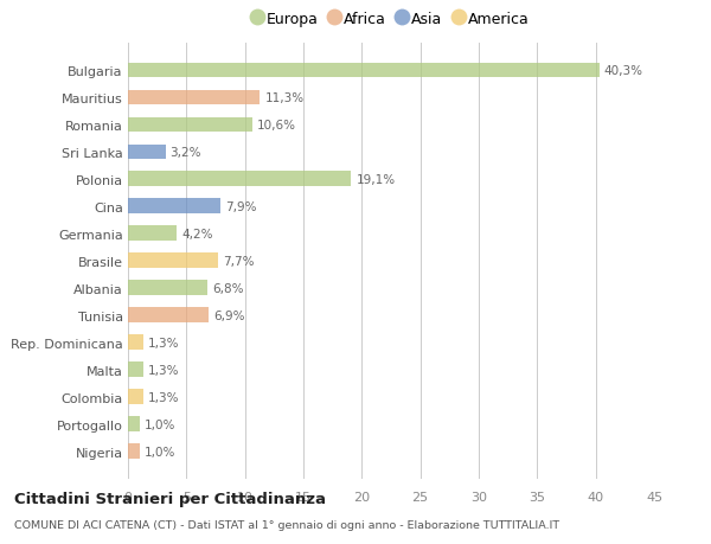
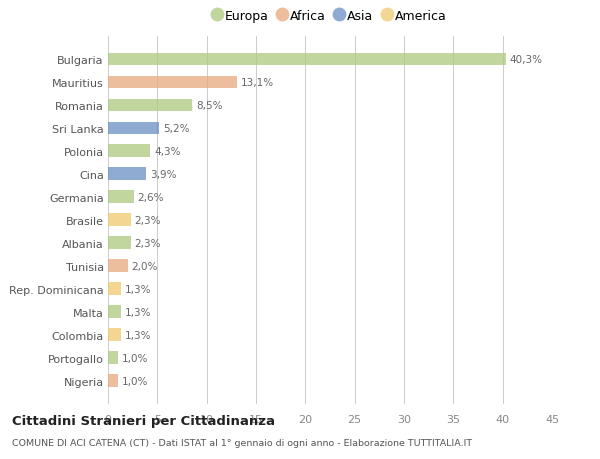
Mauritius: 11,3% -> 13,1%
Romania: 10,6% -> 8,5%
Sri Lanka: 3,2% -> 5,2%
Polonia: 19,1% -> 4,3%
Cina: 7,9% -> 3,9%
Germania: 4,2% -> 2,6%
Brasile: 7,7% -> 2,3%
Albania: 6,8% -> 2,3%
Tunisia: 6,9% -> 2,0%
